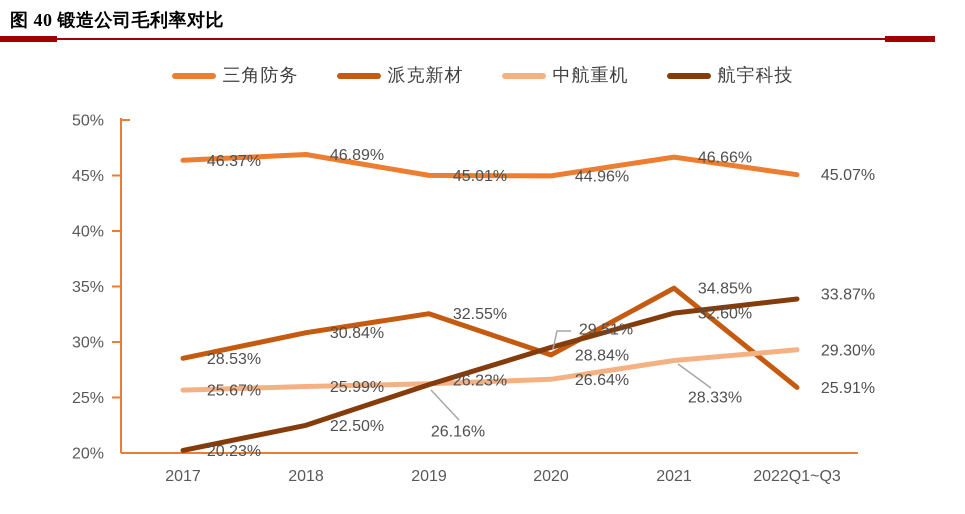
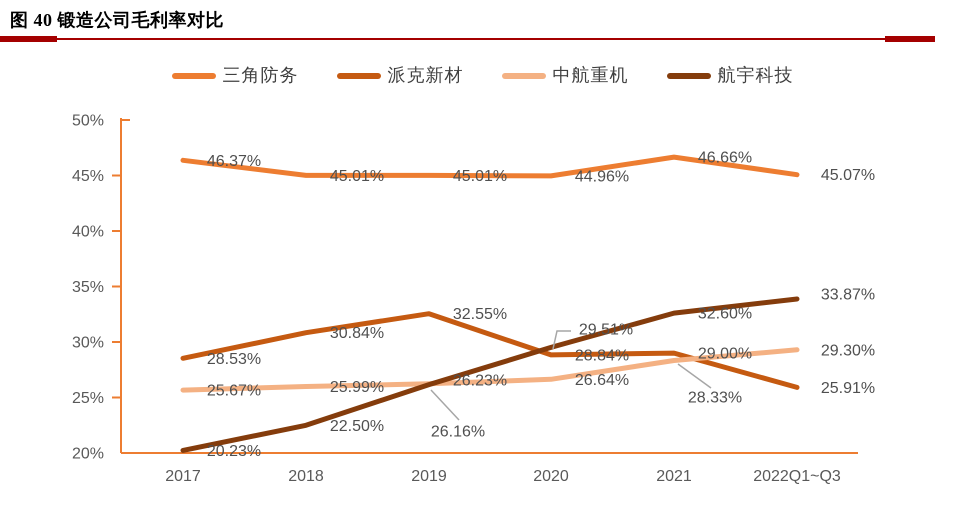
三角防务/2018: 46.89% -> 45.01%
派克新材/2021: 34.85% -> 29.00%
